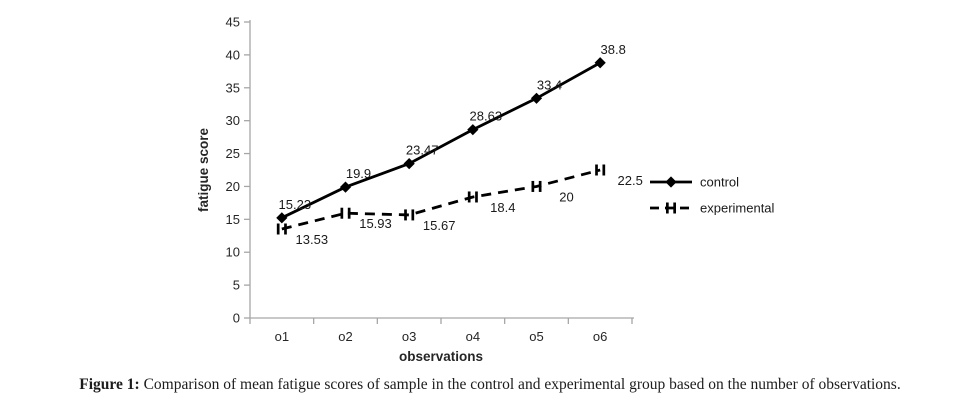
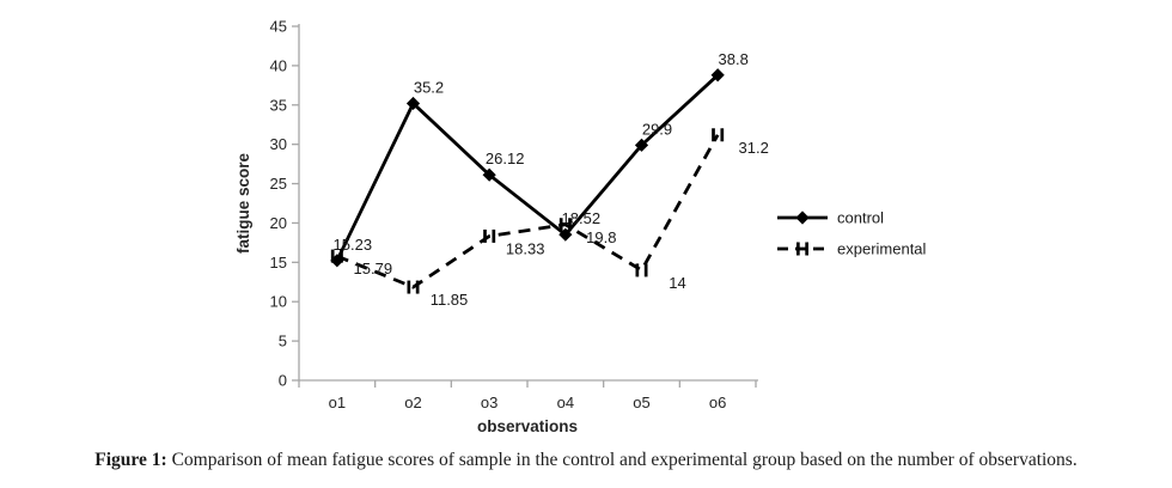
experimental/o1: 13.53 -> 15.79
control/o2: 19.9 -> 35.2
experimental/o2: 15.93 -> 11.85
control/o3: 23.47 -> 26.12
experimental/o3: 15.67 -> 18.33
control/o4: 28.63 -> 18.52
experimental/o4: 18.4 -> 19.8
control/o5: 33.4 -> 29.9
experimental/o5: 20 -> 14
experimental/o6: 22.5 -> 31.2
